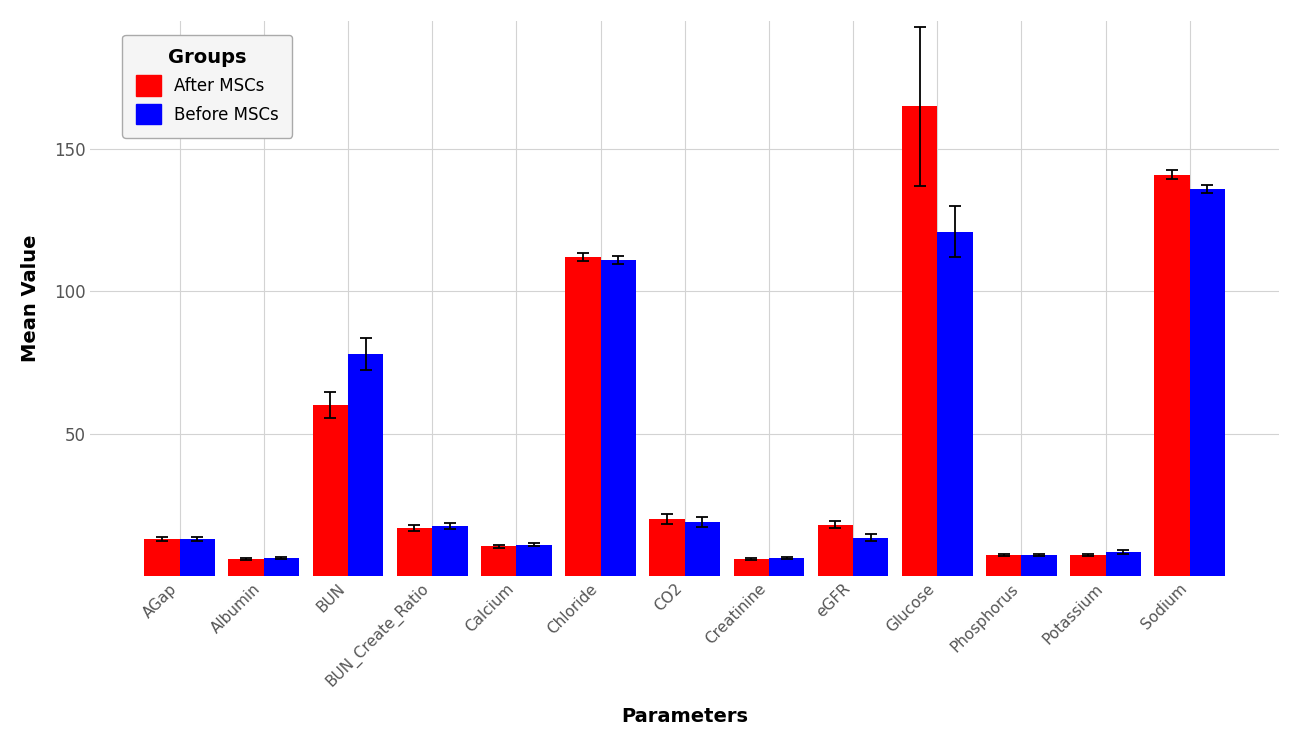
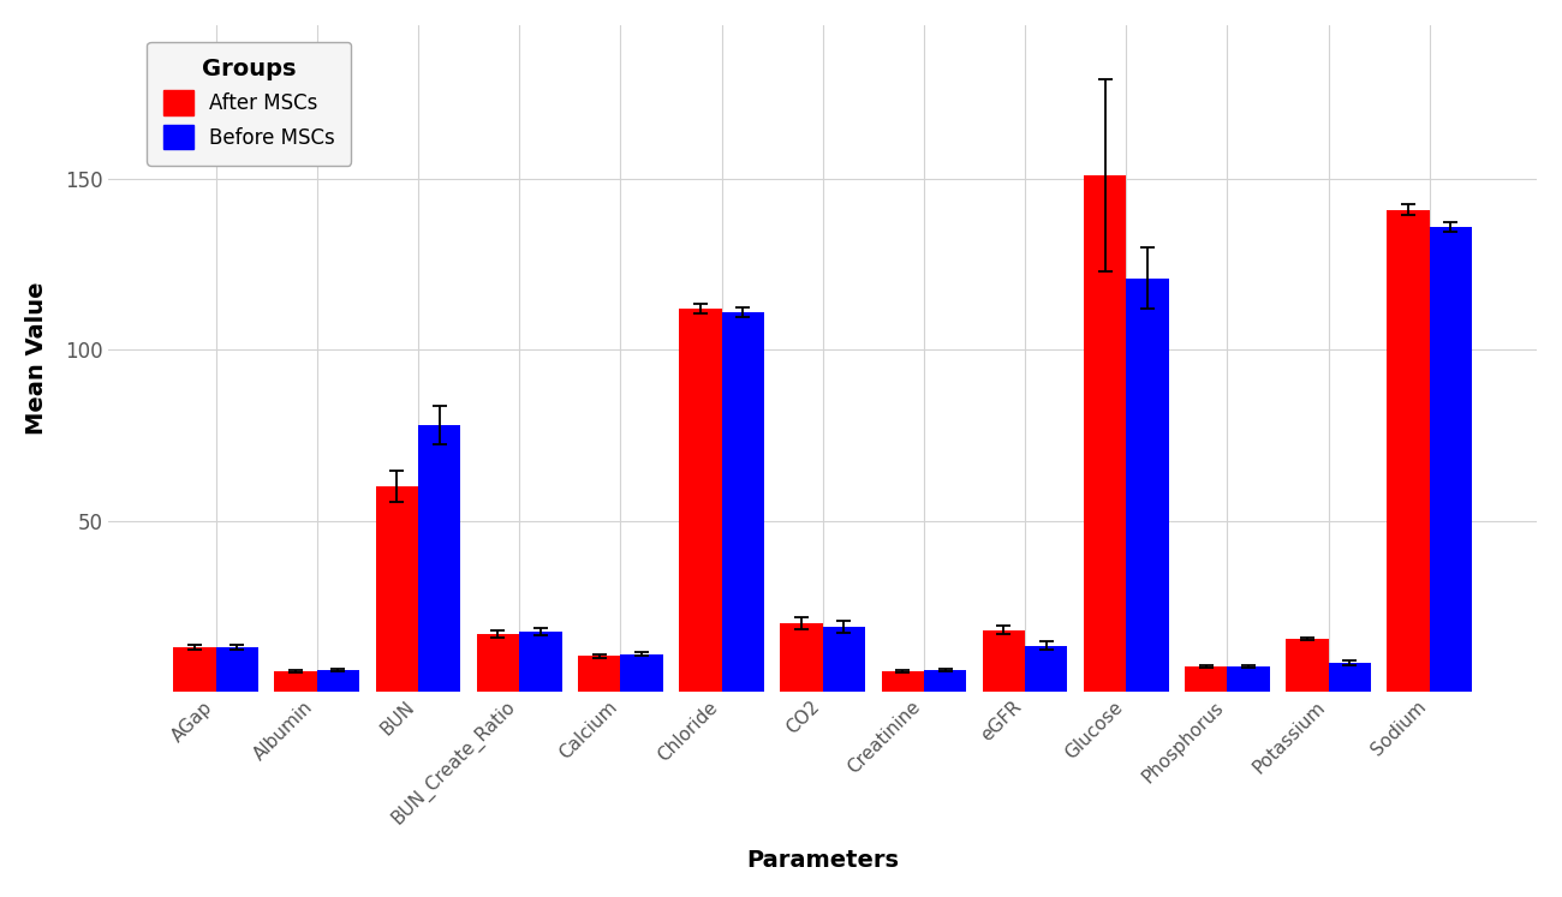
After MSCs/Glucose: 165.0 -> 151.0
After MSCs/Potassium: 7.5 -> 15.5
